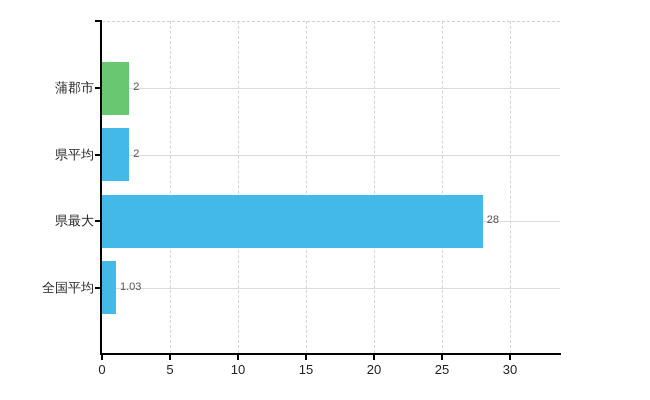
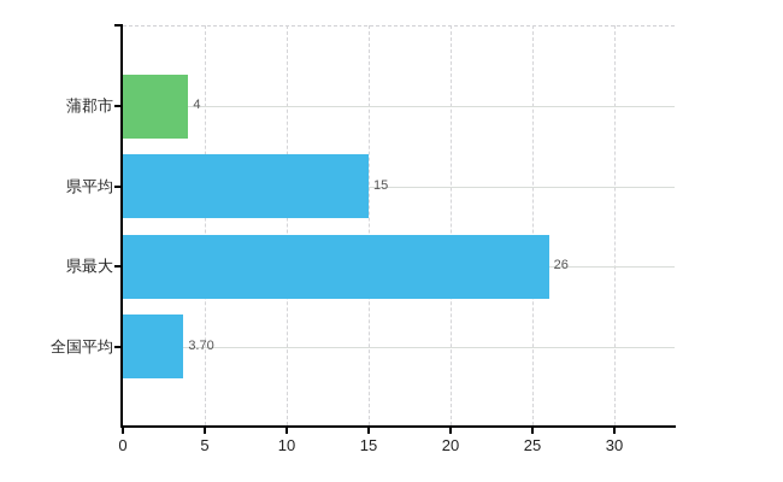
蒲郡市: 2 -> 4
県平均: 2 -> 15
県最大: 28 -> 26
全国平均: 1.03 -> 3.70
